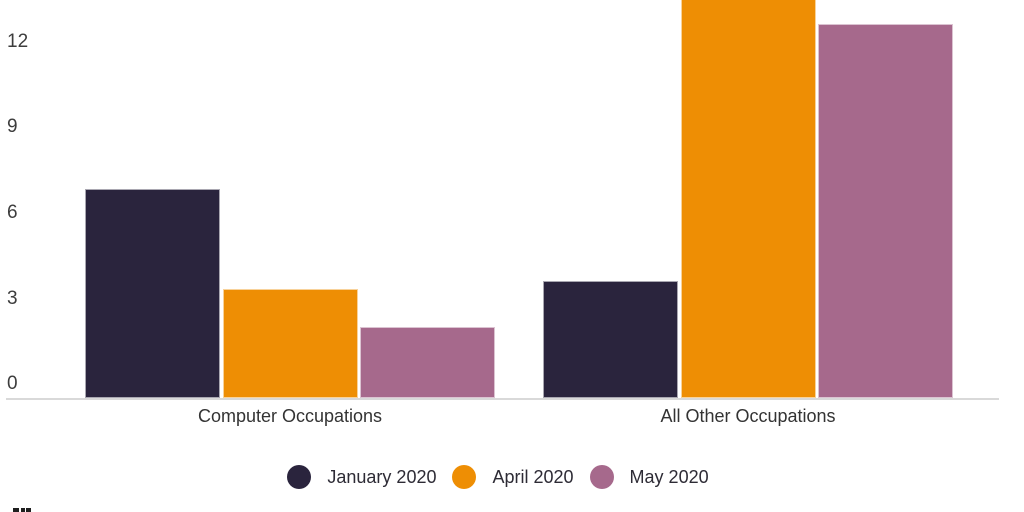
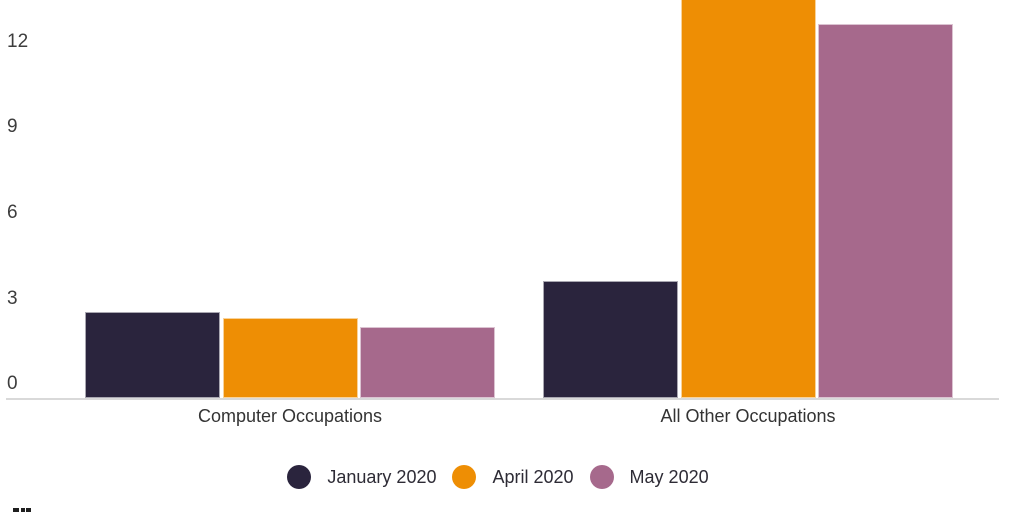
January 2020/Computer Occupations: 7.3 -> 3.0
April 2020/Computer Occupations: 3.8 -> 2.8
